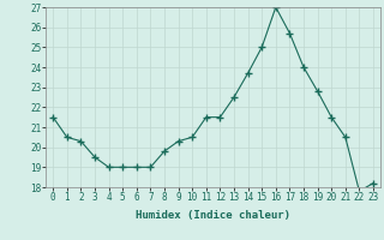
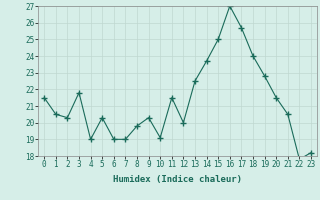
3: 19.5 -> 21.8
5: 19.0 -> 20.3
10: 20.5 -> 19.1
12: 21.5 -> 20.0
